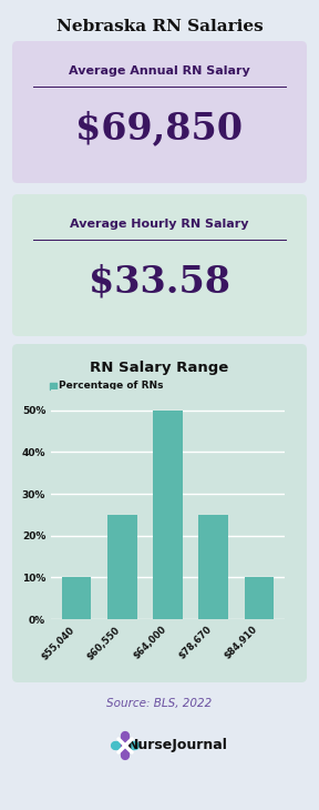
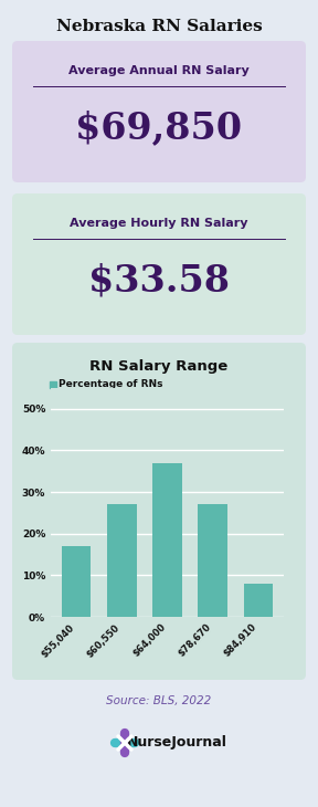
$55,040: 10% -> 17%
$60,550: 25% -> 27%
$64,000: 50% -> 37%
$78,670: 25% -> 27%
$84,910: 10% -> 8%
